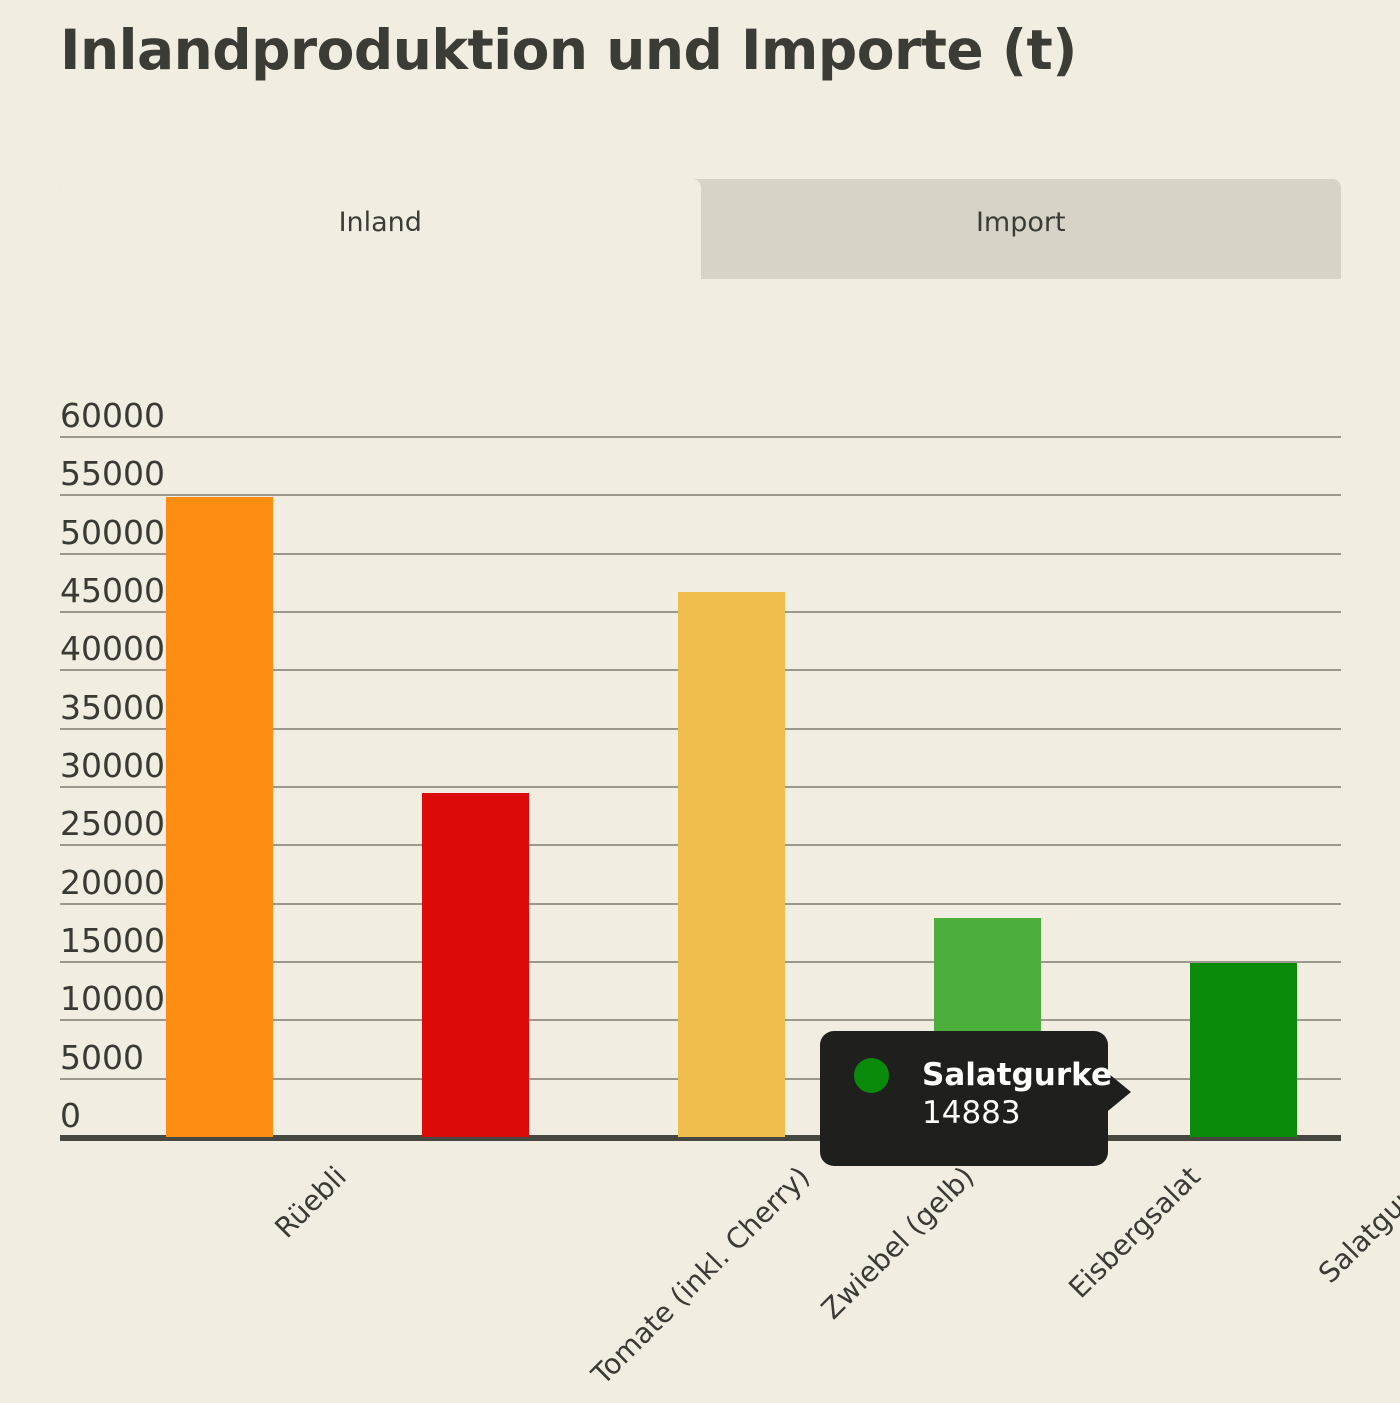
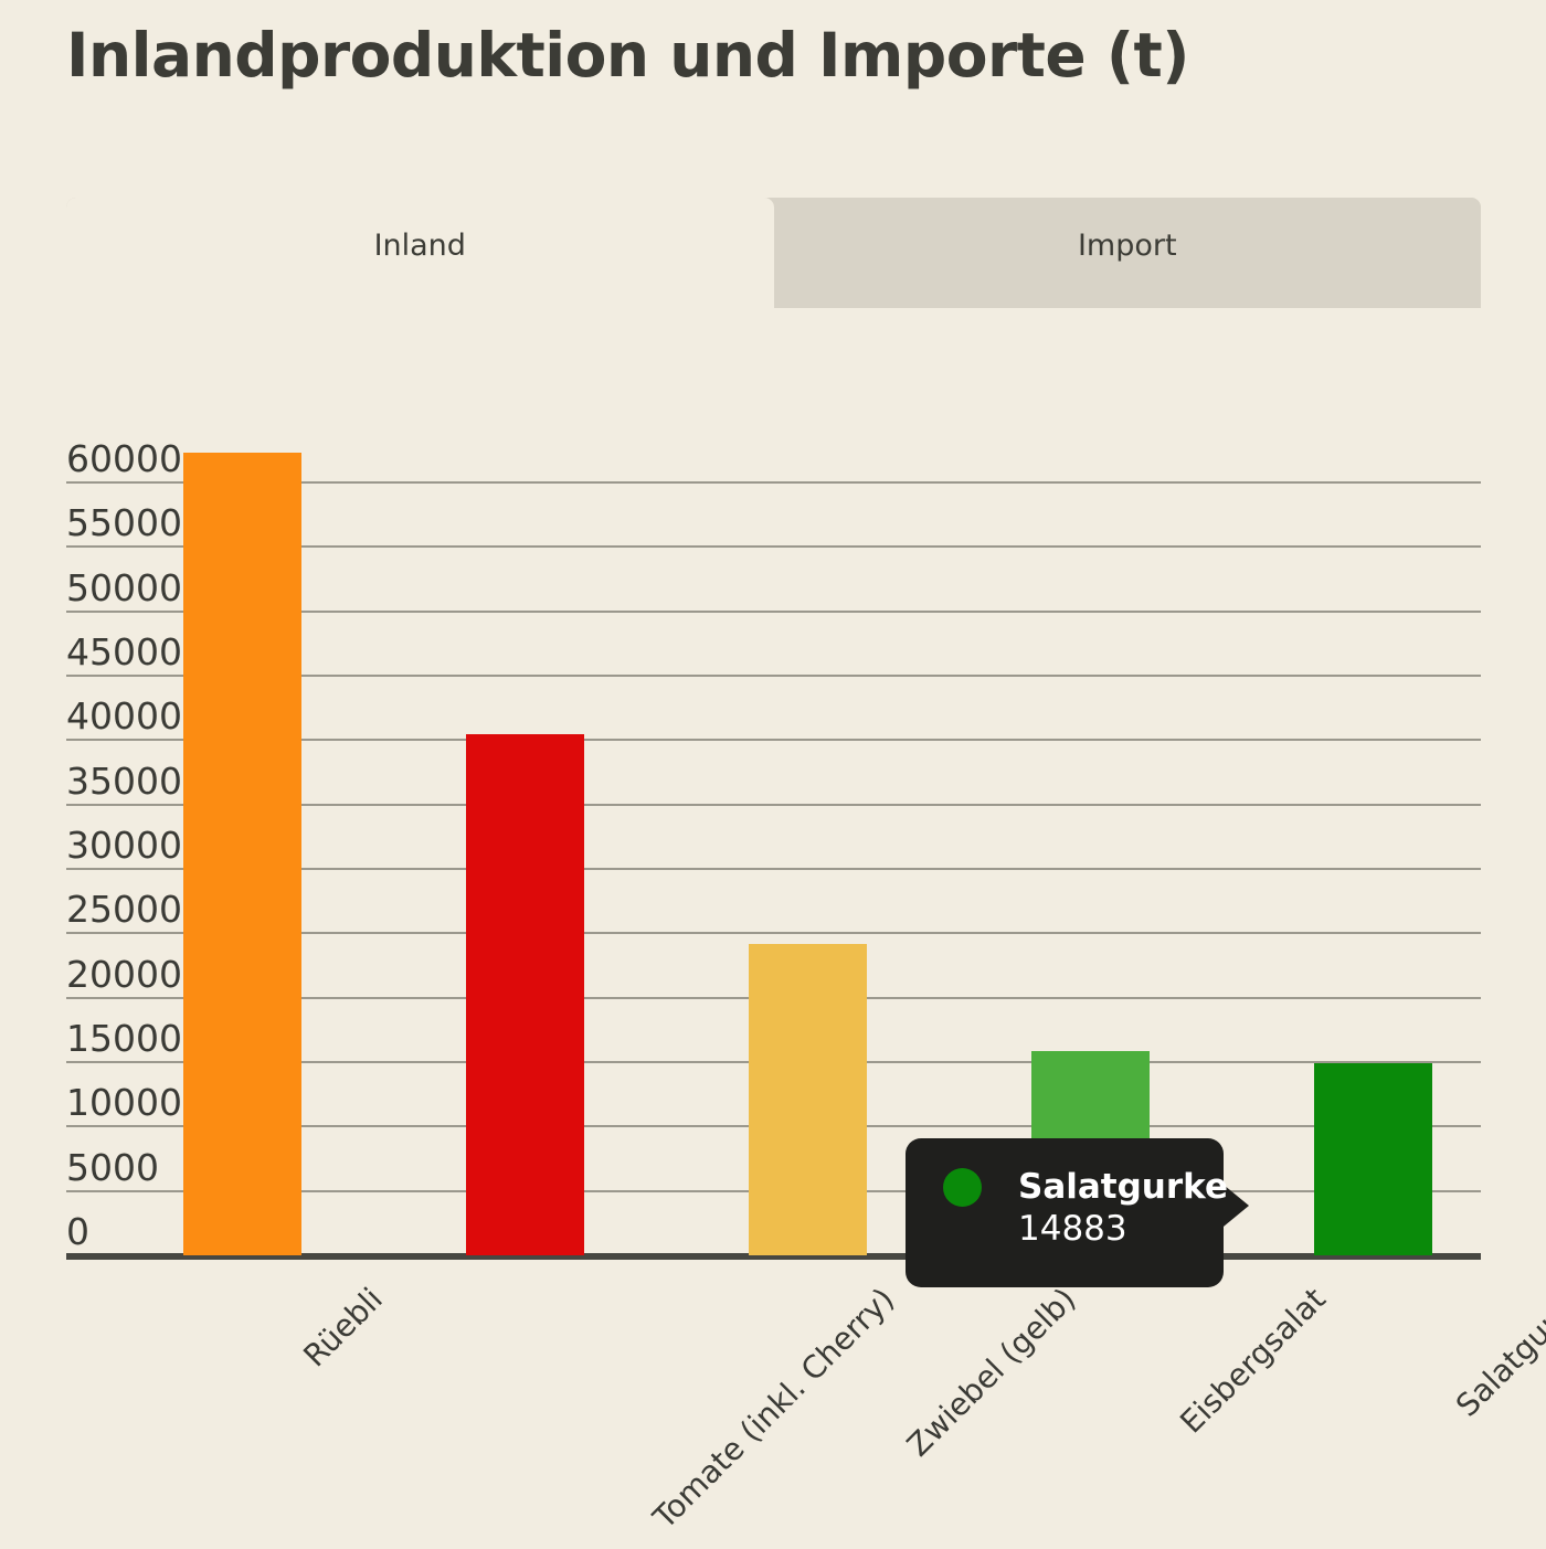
Rüebli: 54900 -> 62300
Tomate (inkl. Cherry): 29500 -> 40500
Zwiebel (gelb): 46700 -> 24200
Eisbergsalat: 18800 -> 15900
